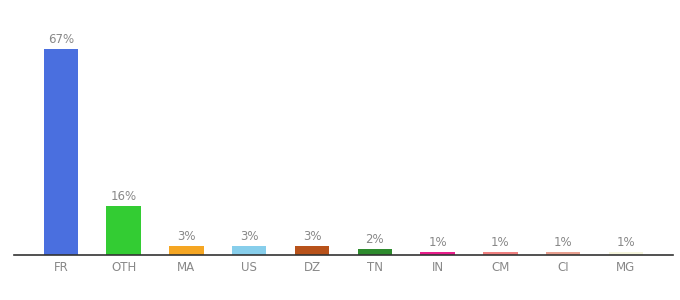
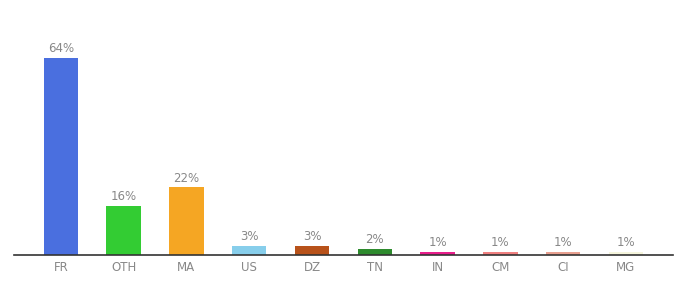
FR: 67% -> 64%
MA: 3% -> 22%
